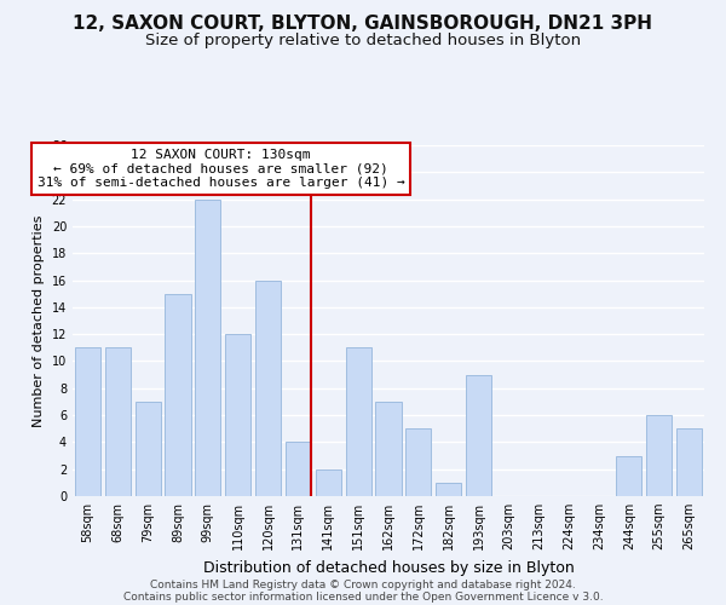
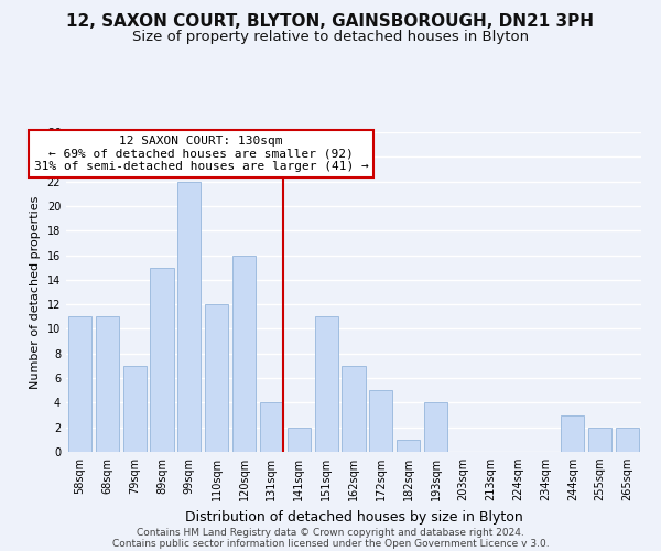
193sqm: 9 -> 4
255sqm: 6 -> 2
265sqm: 5 -> 2
